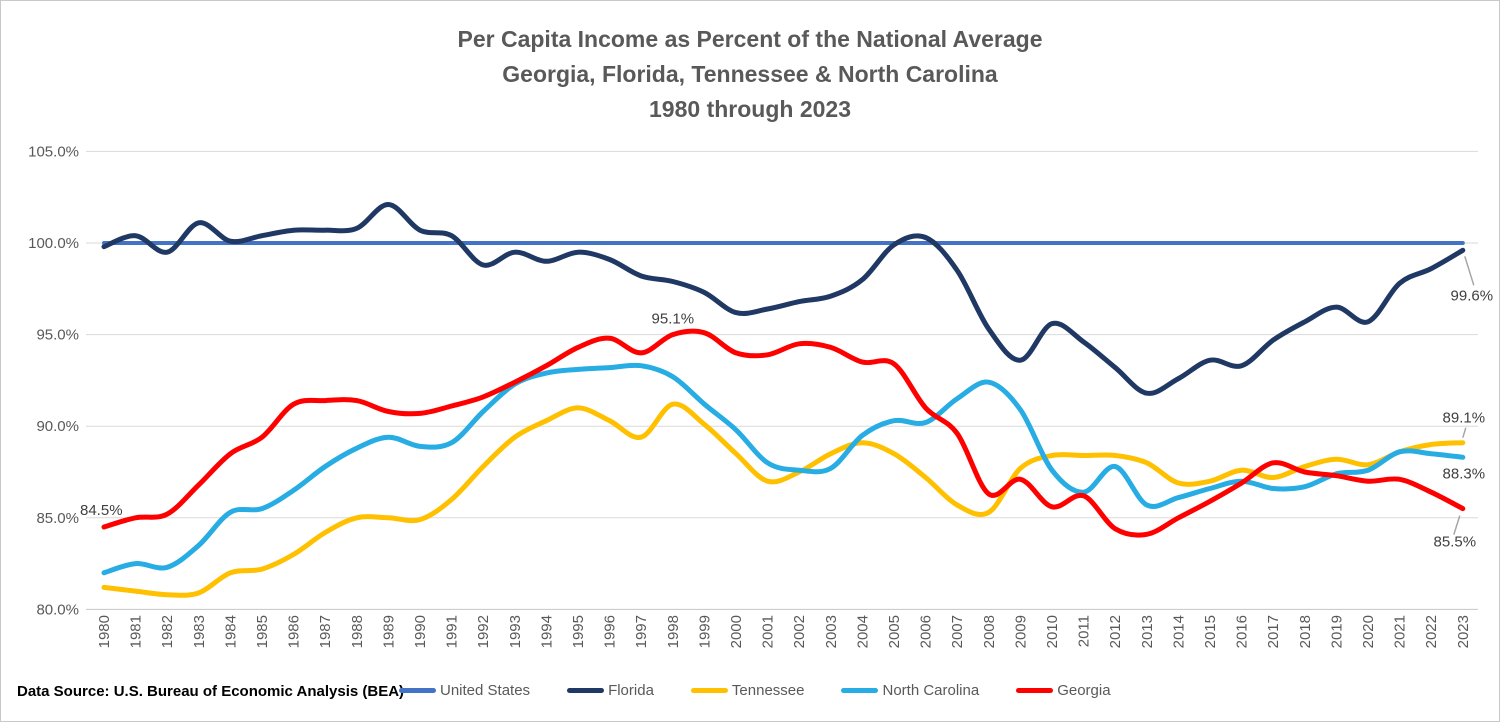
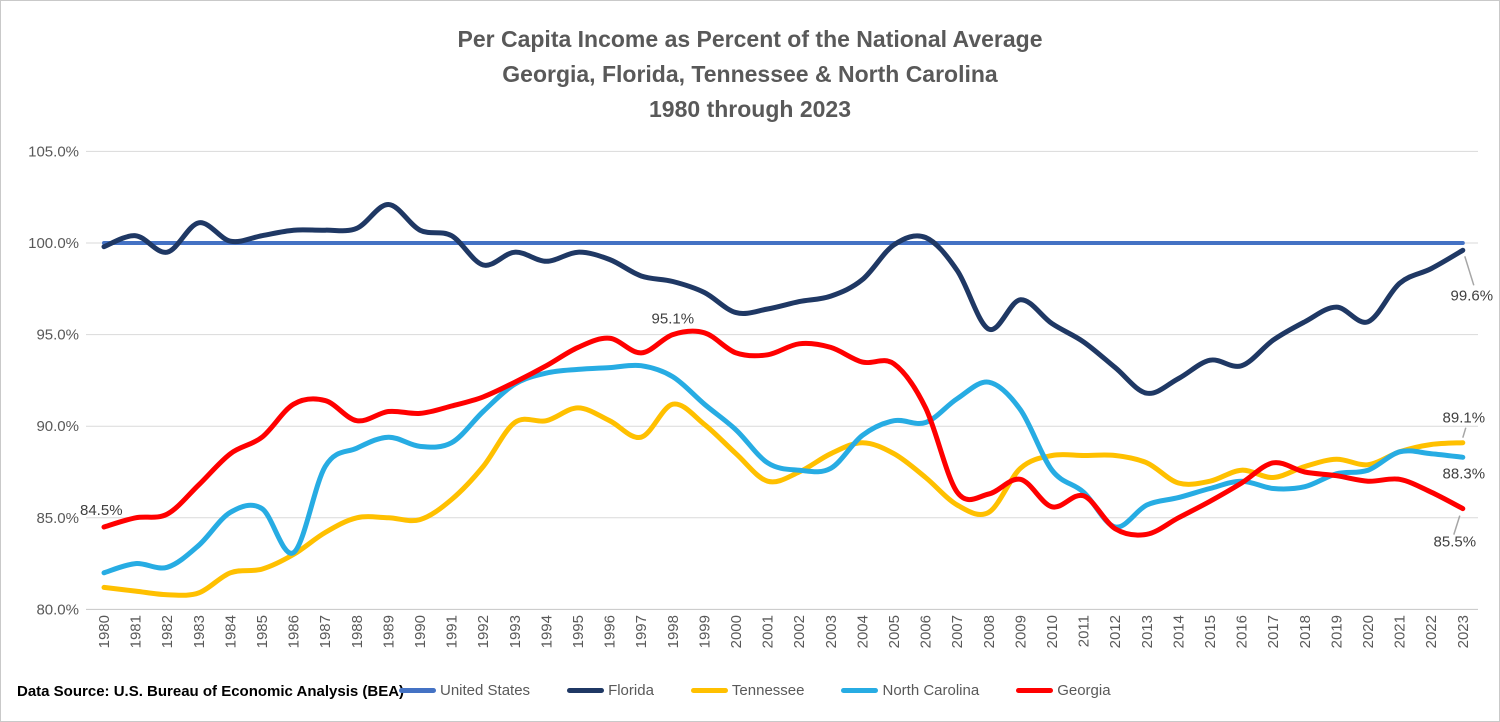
North Carolina/1986: 86.5% -> 83.1%
Georgia/1988: 91.4% -> 90.3%
Tennessee/1993: 89.4% -> 90.2%
Georgia/2007: 89.6% -> 86.4%
Florida/2009: 93.6% -> 96.9%
North Carolina/2012: 87.8% -> 84.5%
